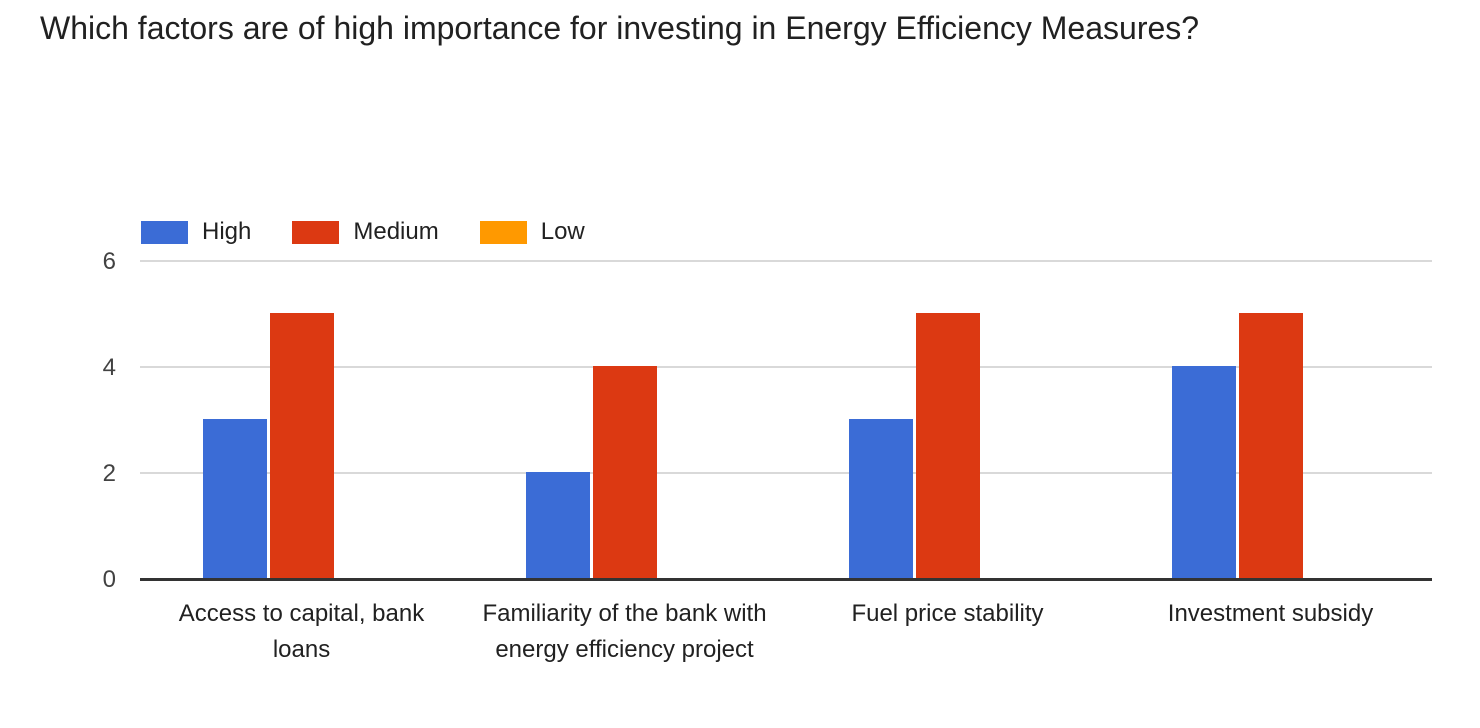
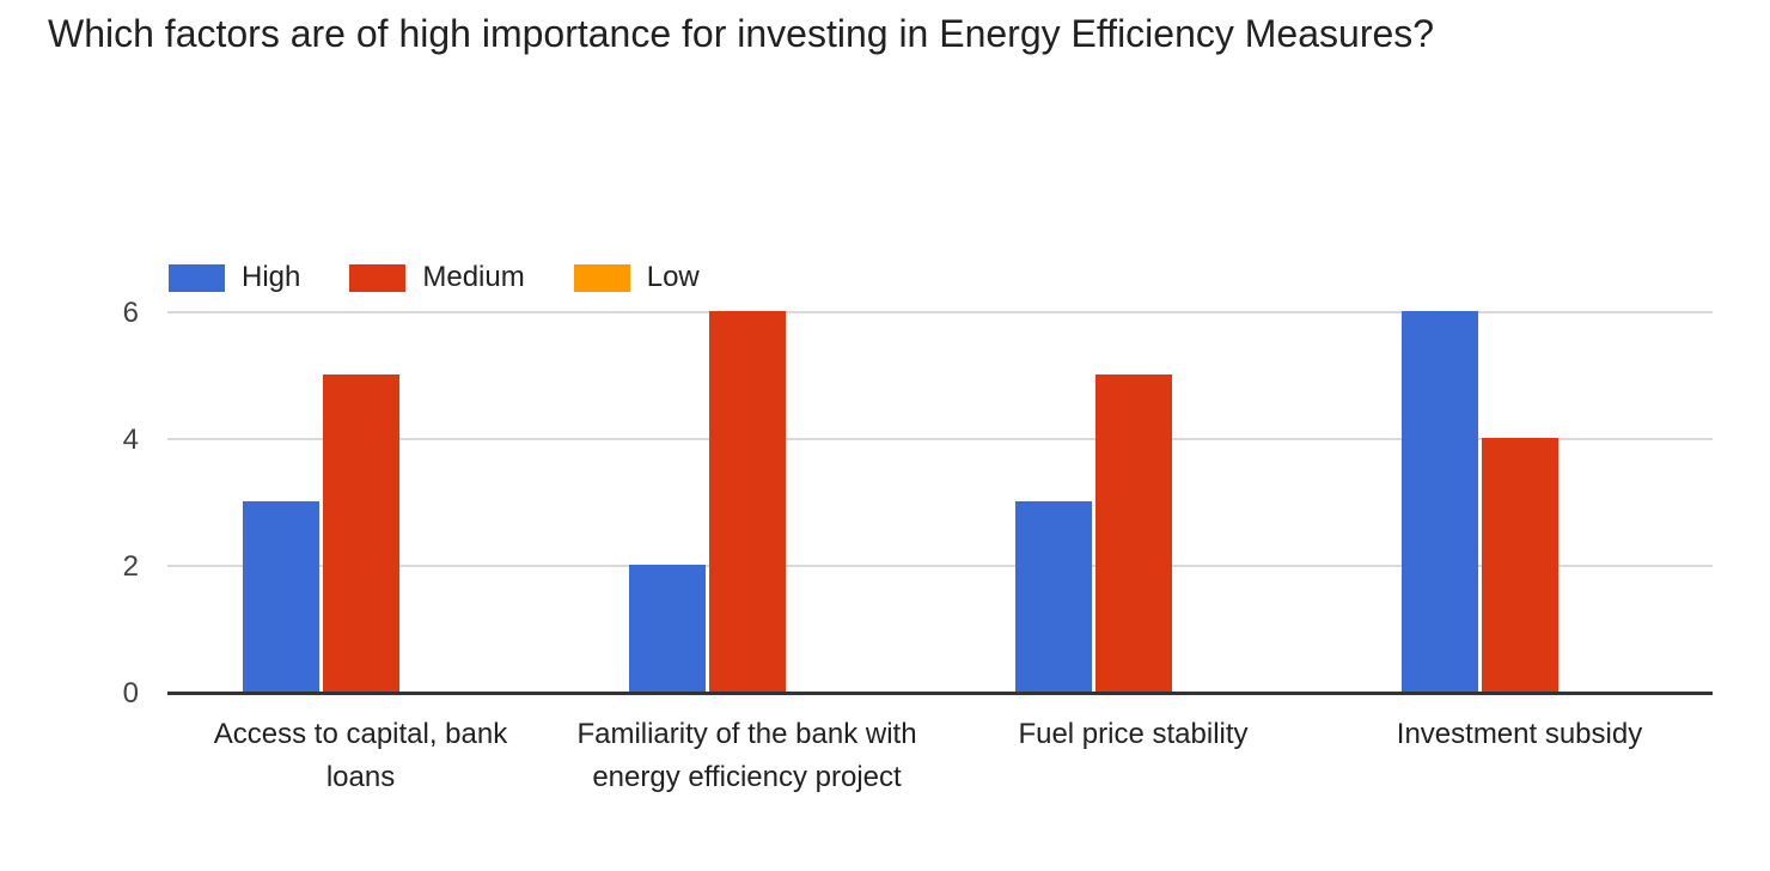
Medium/Familiarity of the bank with energy efficiency project: 4 -> 6
High/Investment subsidy: 4 -> 6
Medium/Investment subsidy: 5 -> 4
